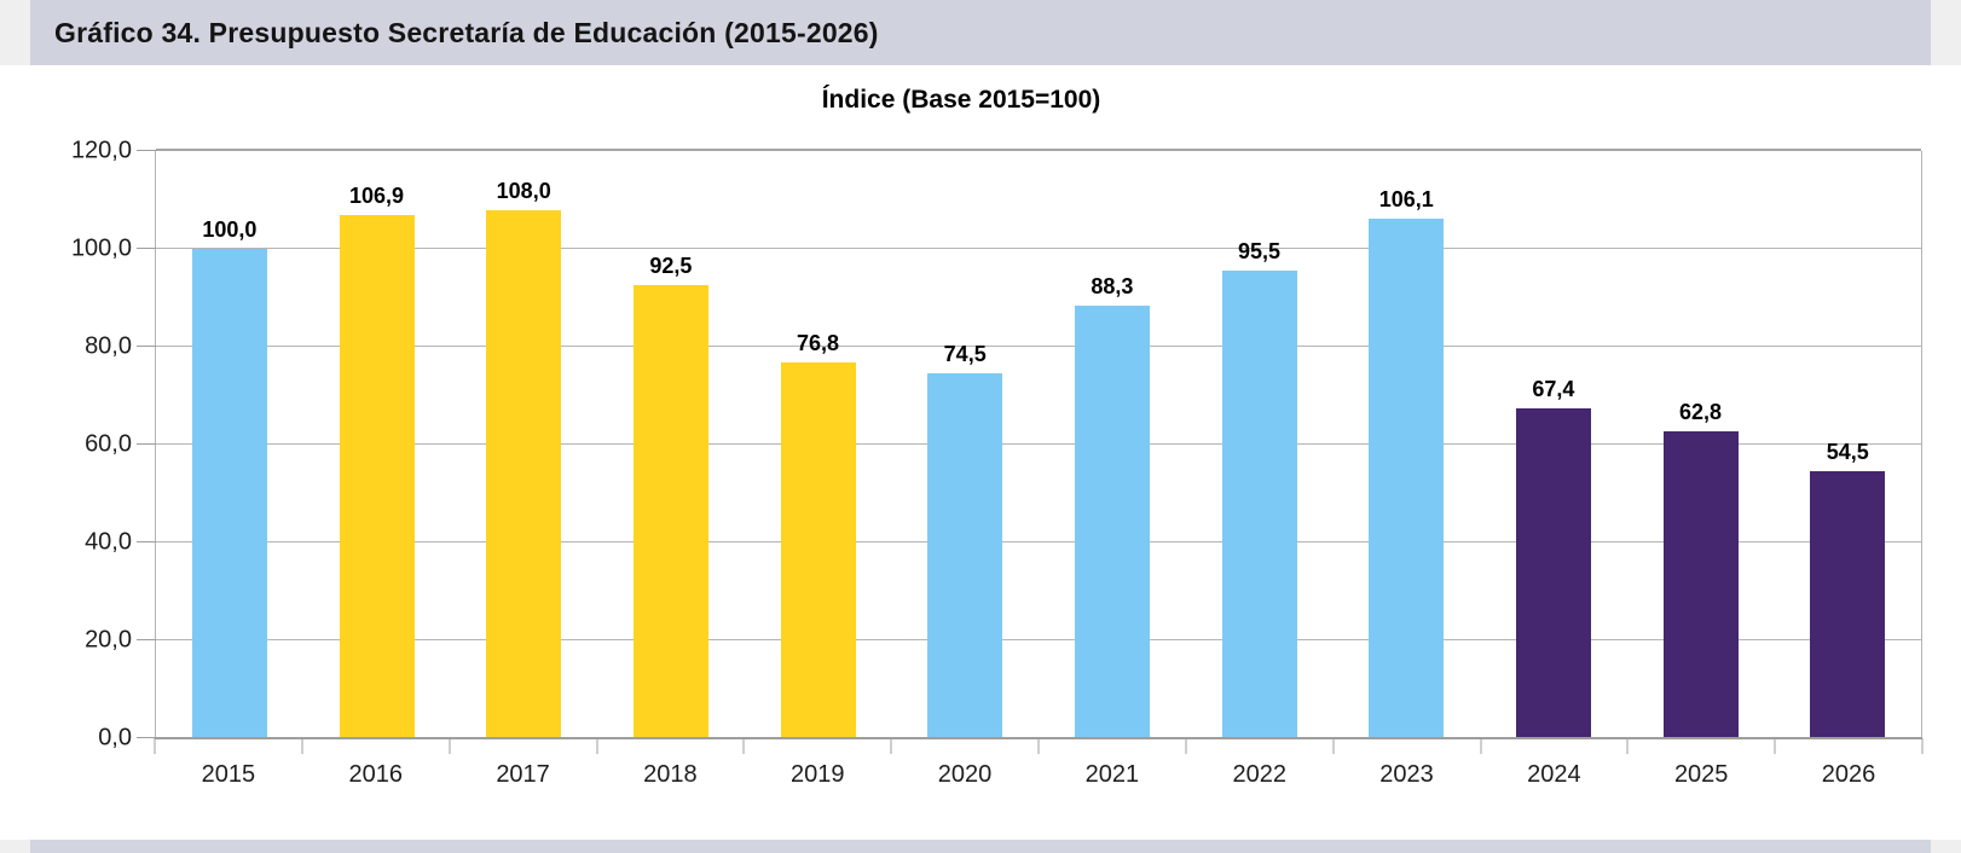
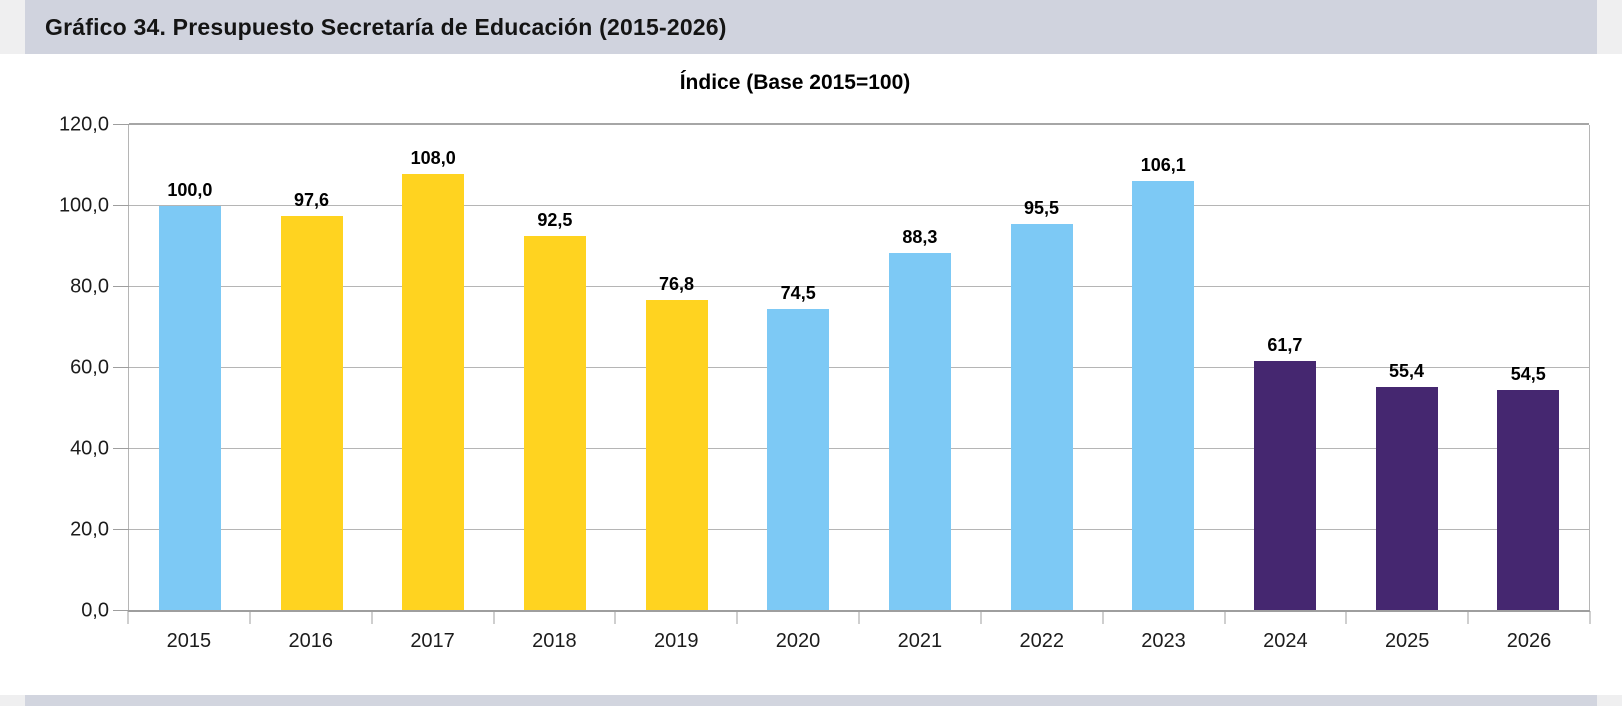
2016: 106,9 -> 97,6
2024: 67,4 -> 61,7
2025: 62,8 -> 55,4
